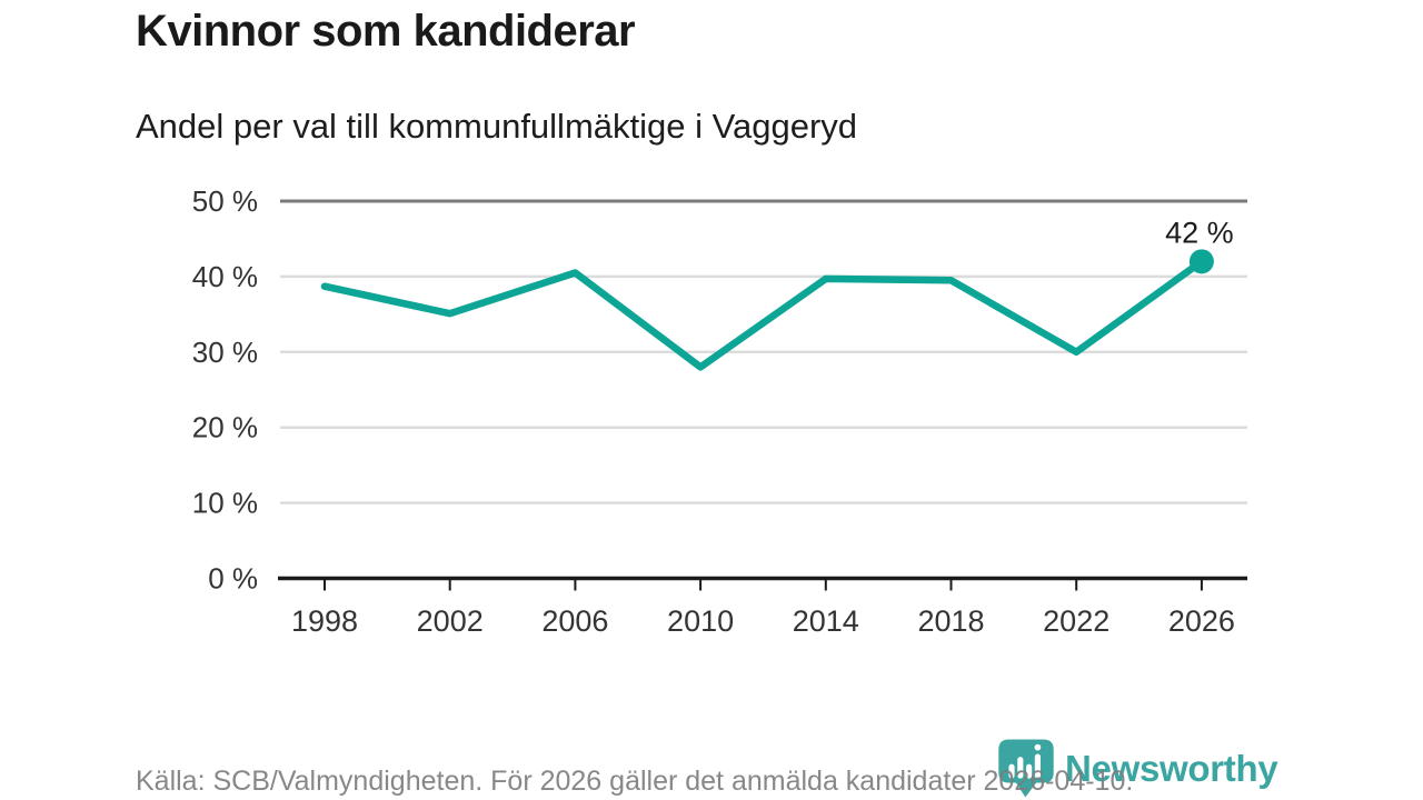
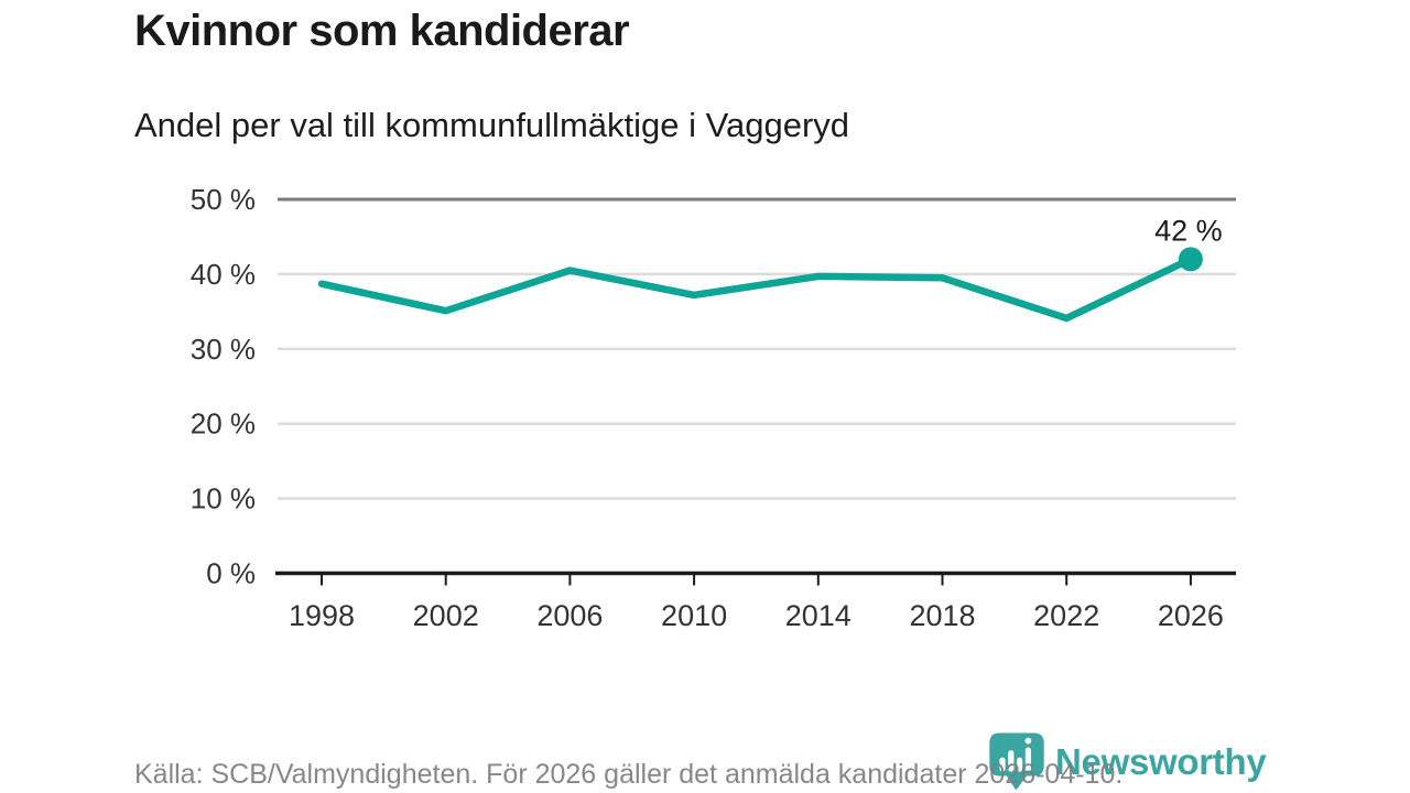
2010: 28% -> 37%
2022: 30% -> 34%
